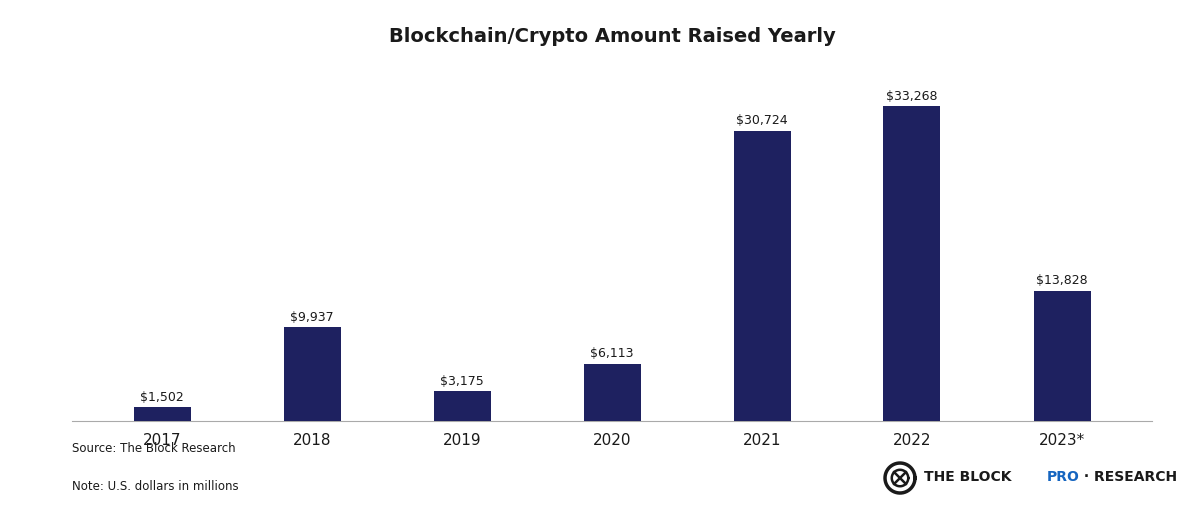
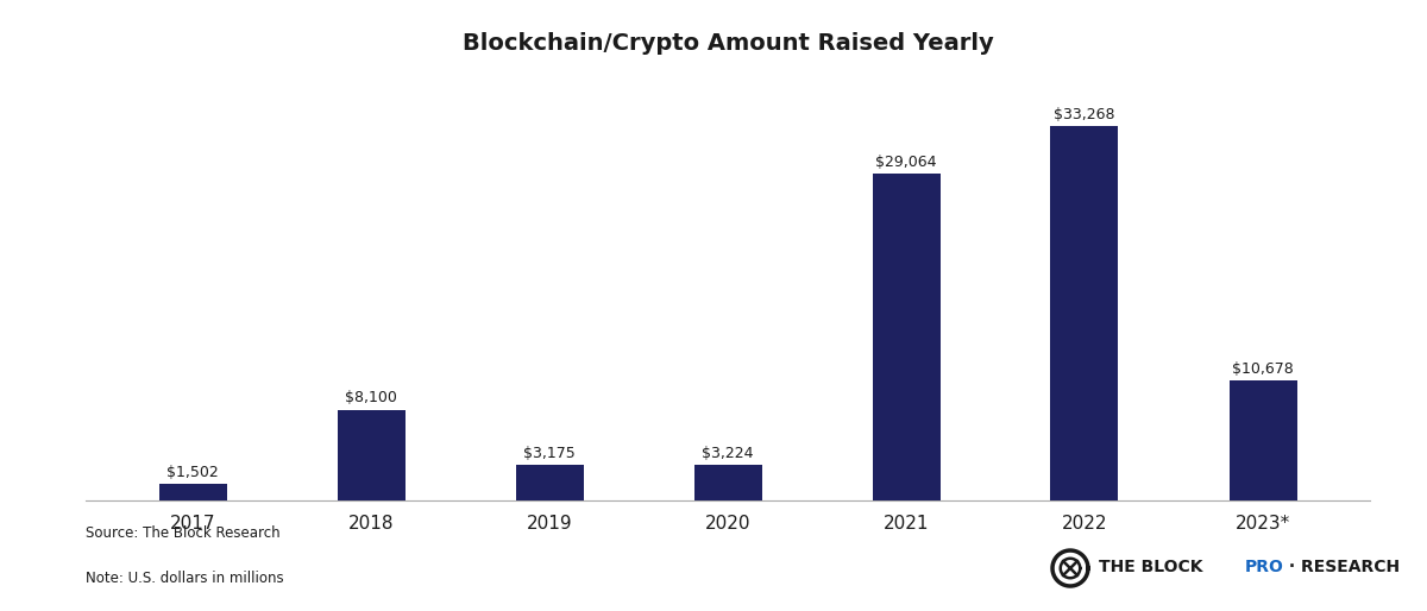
Blockchain/Crypto Amount Raised Yearly/2018: $9,937 -> $8,100
Blockchain/Crypto Amount Raised Yearly/2020: $6,113 -> $3,224
Blockchain/Crypto Amount Raised Yearly/2021: $30,724 -> $29,064
Blockchain/Crypto Amount Raised Yearly/2023*: $13,828 -> $10,678
